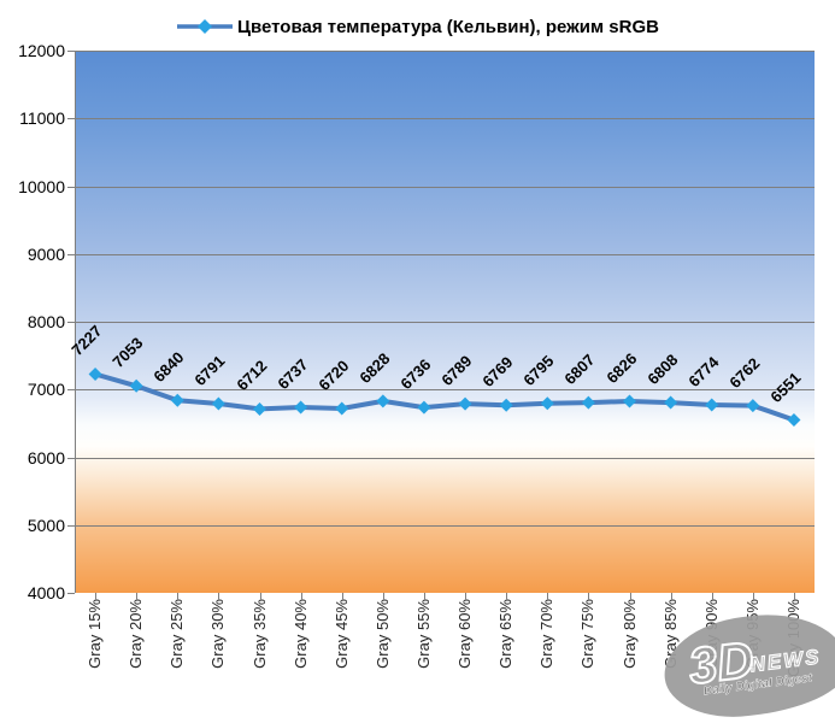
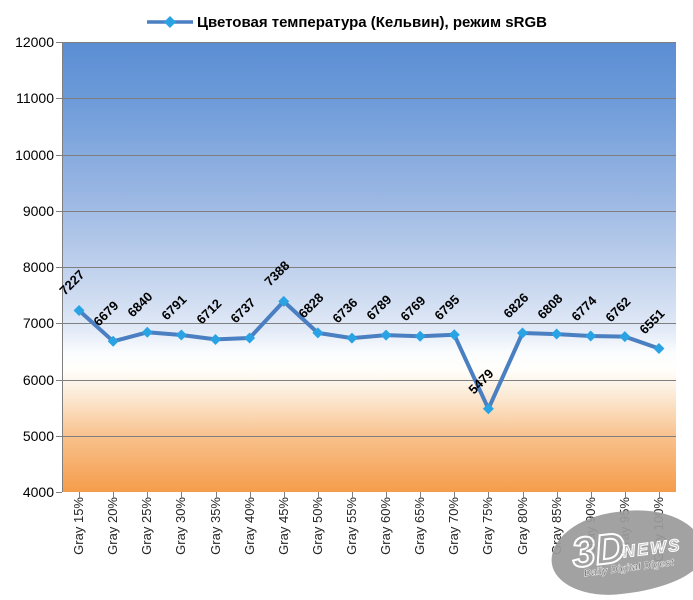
Gray 20%: 7053 -> 6679
Gray 45%: 6720 -> 7388
Gray 75%: 6807 -> 5479
